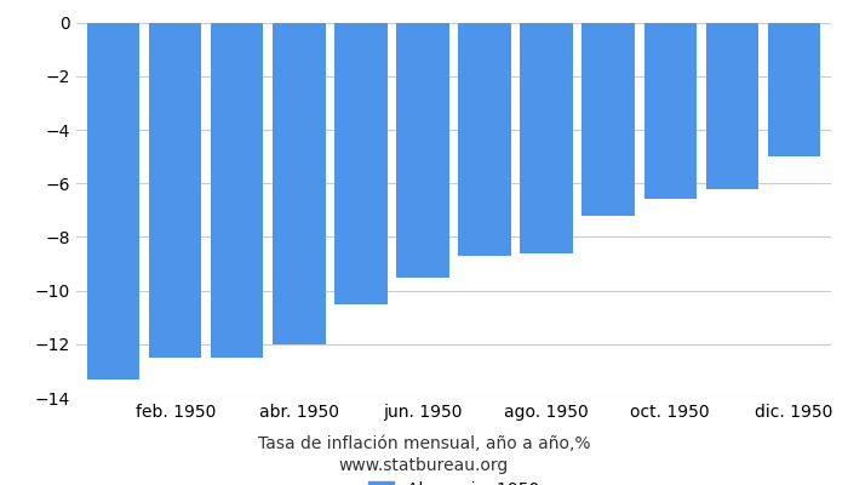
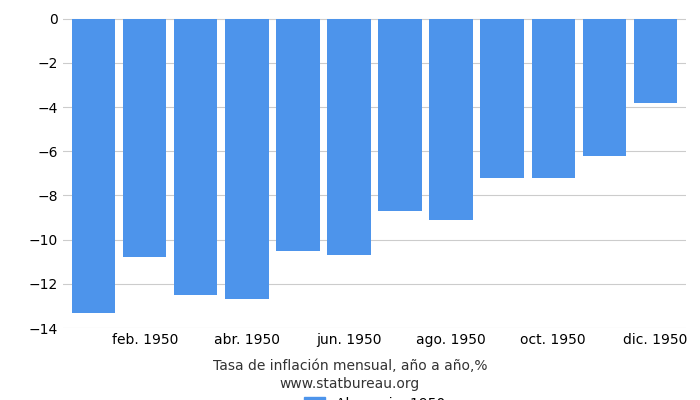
feb. 1950: -12.5 -> -10.8
abr. 1950: -12.0 -> -12.7
jun. 1950: -9.5 -> -10.7
ago. 1950: -8.6 -> -9.1
oct. 1950: -6.6 -> -7.2
dic. 1950: -5.0 -> -3.8
